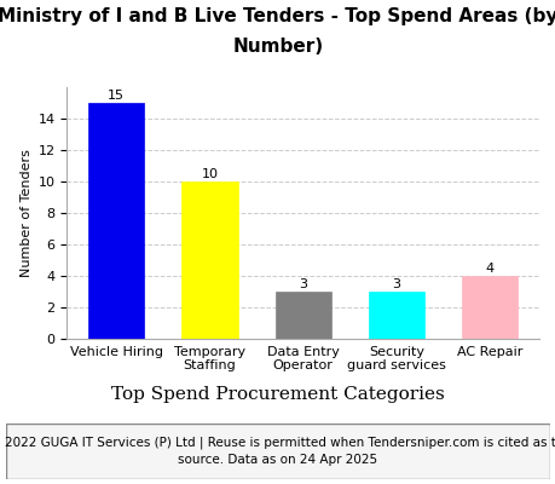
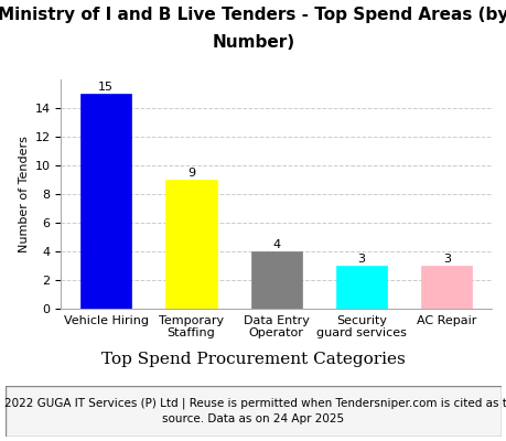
Temporary Staffing: 10 -> 9
Data Entry Operator: 3 -> 4
AC Repair: 4 -> 3
